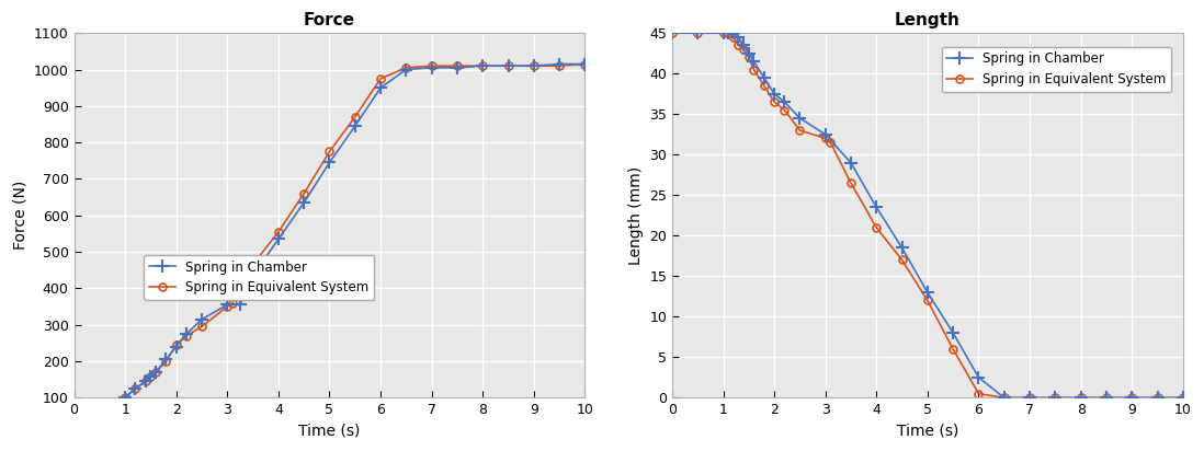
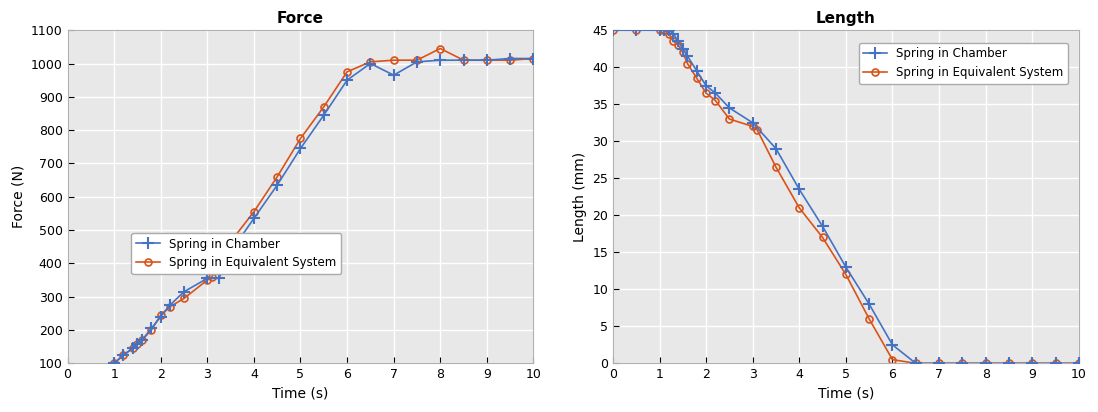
Force/Spring in Chamber/7: 1005 -> 965
Force/Spring in Equivalent System/8: 1010 -> 1045
